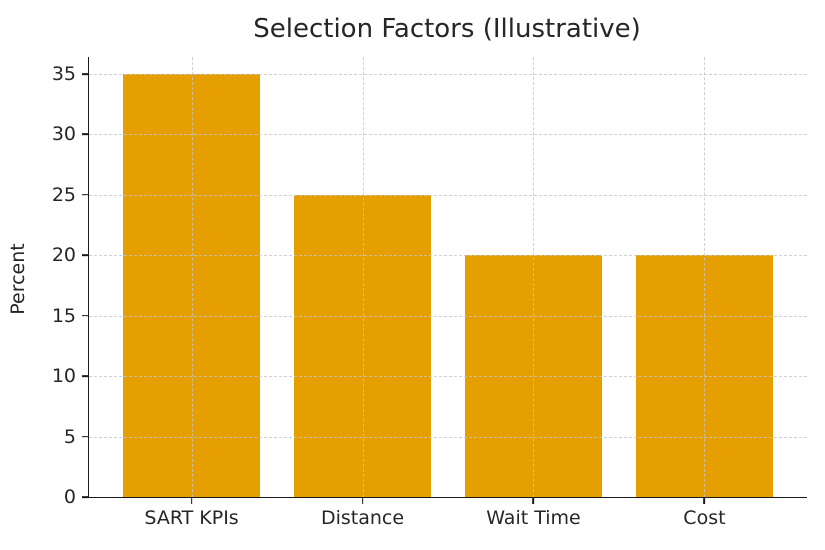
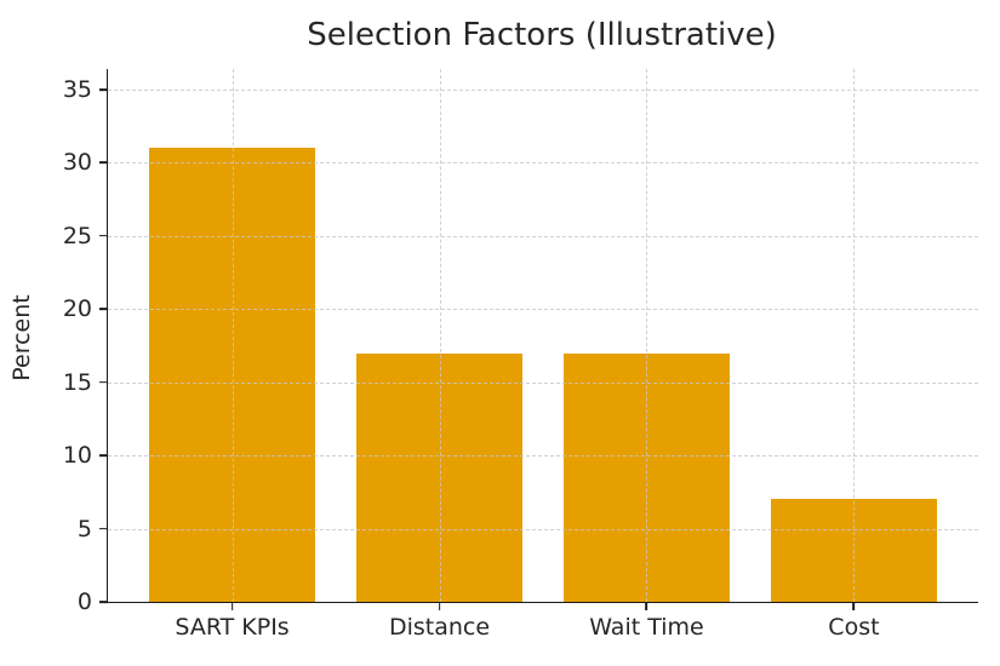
SART KPIs: 35 -> 31
Distance: 25 -> 17
Wait Time: 20 -> 17
Cost: 20 -> 7
